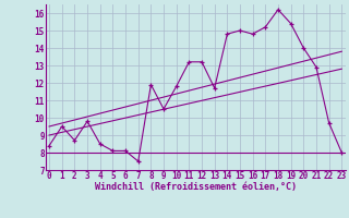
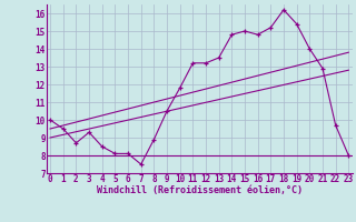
0: 8.4 -> 10.0
3: 9.8 -> 9.3
8: 11.9 -> 8.9
13: 11.7 -> 13.5
